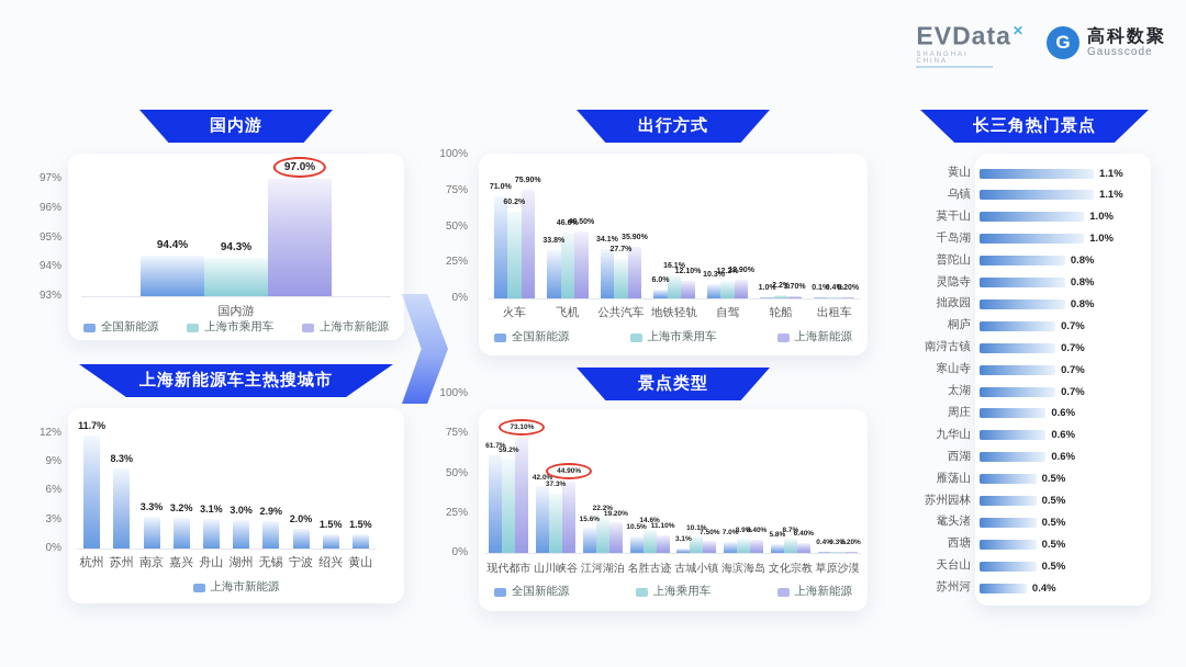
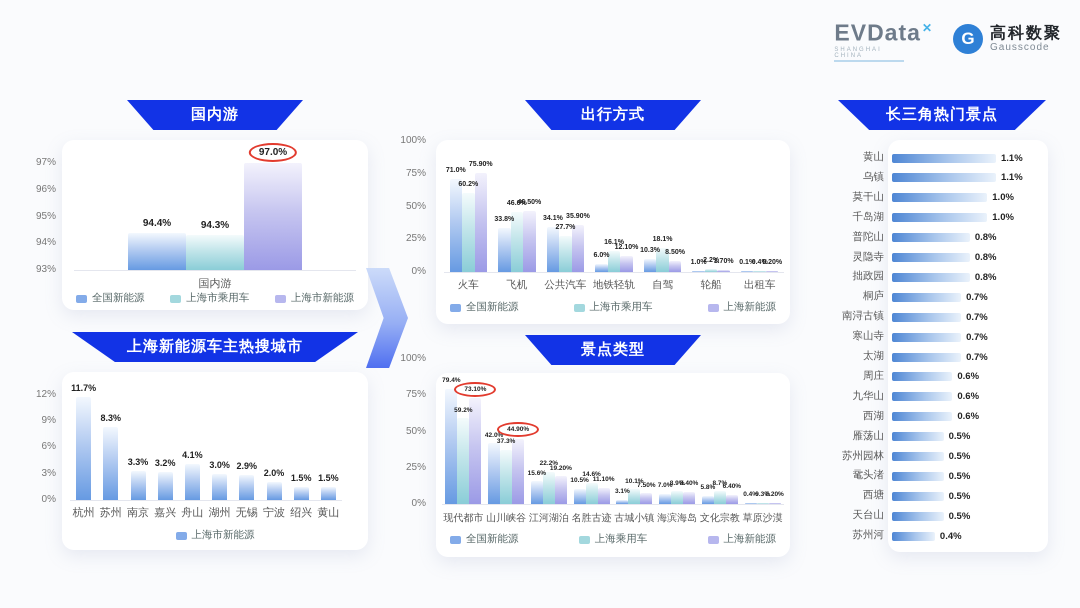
上海新能源车主热搜城市/舟山: 3.1% -> 4.1%
出行方式/上海市乘用车/自驾: 12.2% -> 18.1%
出行方式/上海新能源/自驾: 12.90% -> 8.50%
景点类型/全国新能源/现代都市: 61.7% -> 79.4%
